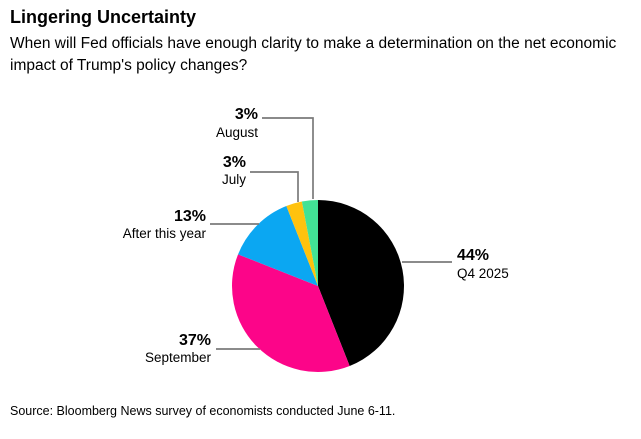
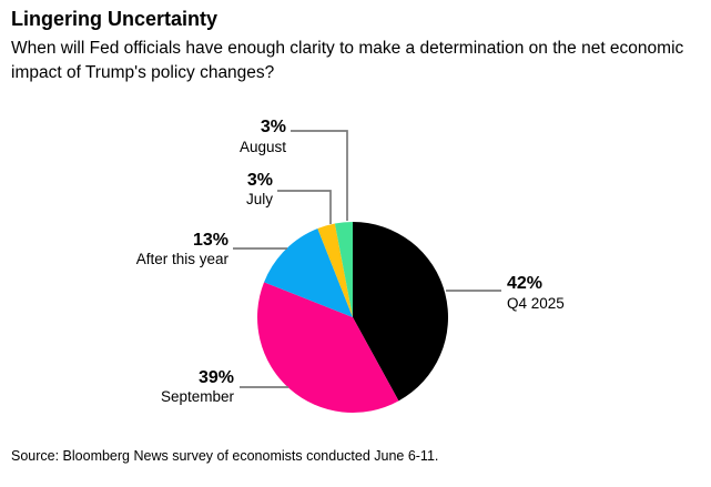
Q4 2025: 44% -> 42%
September: 37% -> 39%
